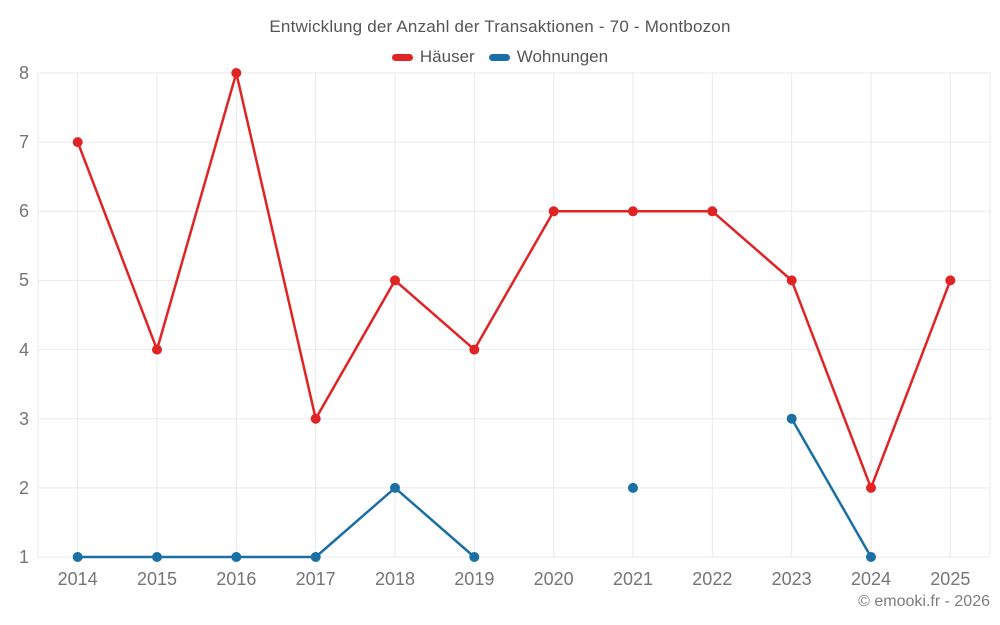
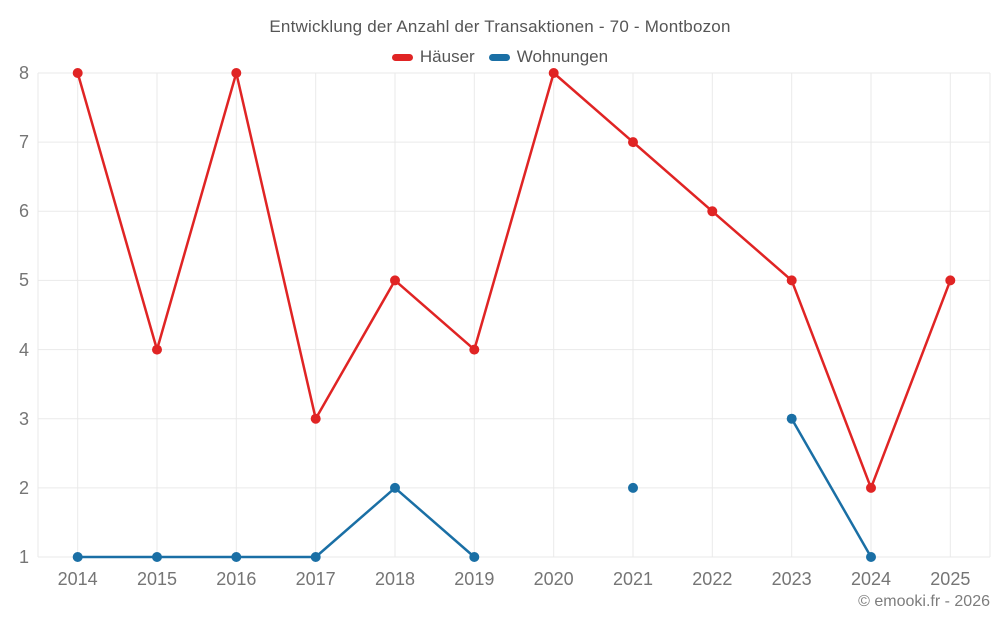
Häuser/2014: 7 -> 8
Häuser/2020: 6 -> 8
Häuser/2021: 6 -> 7
